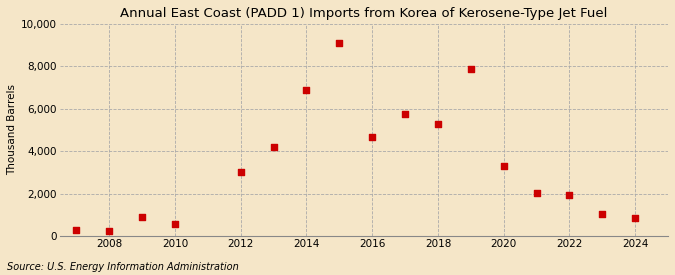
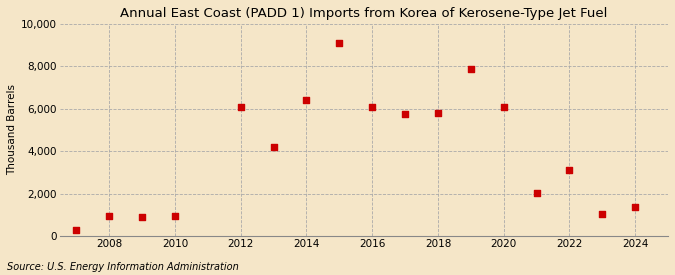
2008: 250 -> 950
2010: 550 -> 950
2012: 3,000 -> 6,100
2014: 6,900 -> 6,400
2016: 4,650 -> 6,100
2018: 5,300 -> 5,800
2020: 3,300 -> 6,100
2022: 1,950 -> 3,100
2024: 850 -> 1,350
